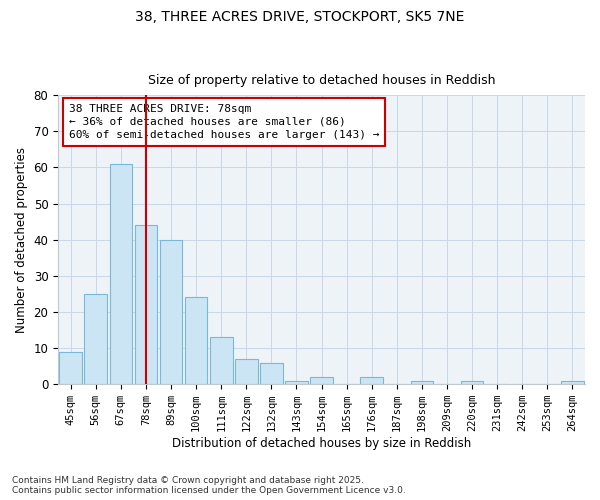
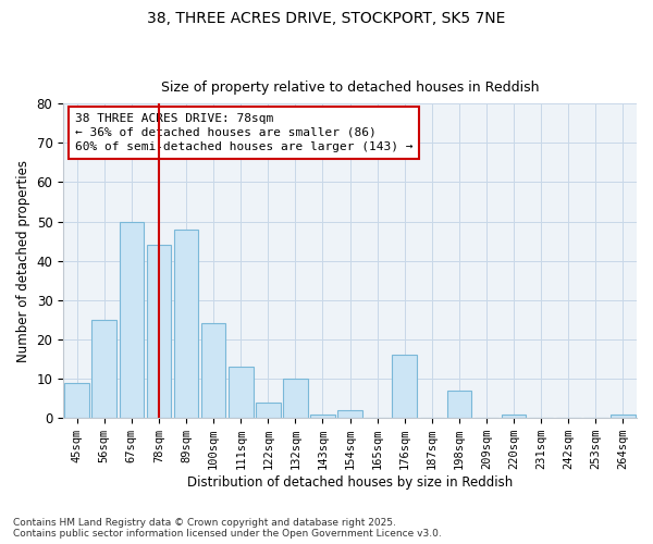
67sqm: 61 -> 50
89sqm: 40 -> 48
122sqm: 7 -> 4
132sqm: 6 -> 10
176sqm: 2 -> 16
198sqm: 1 -> 7
